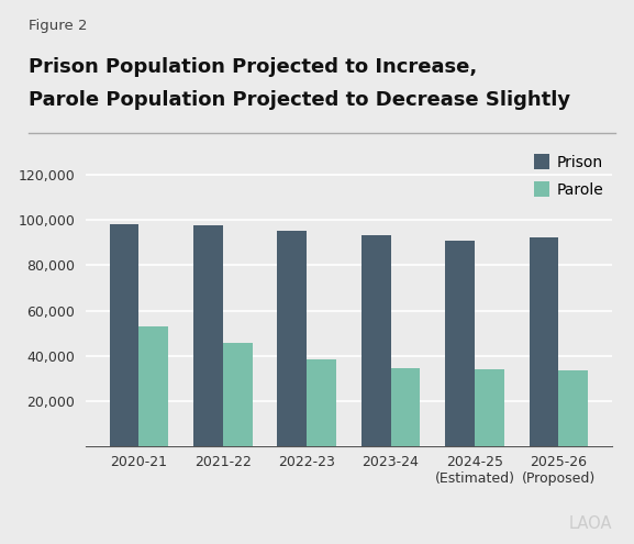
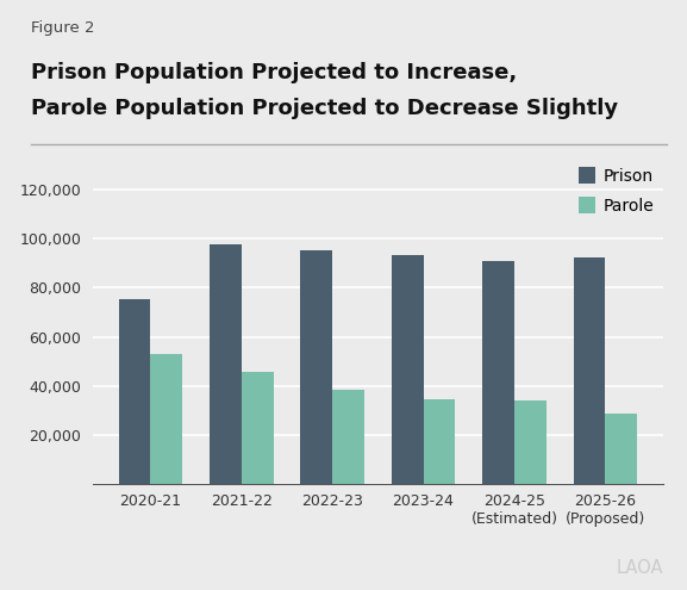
Prison/2020-21: 98,000 -> 75,500
Parole/2025-26 (Proposed): 33,500 -> 28,500
